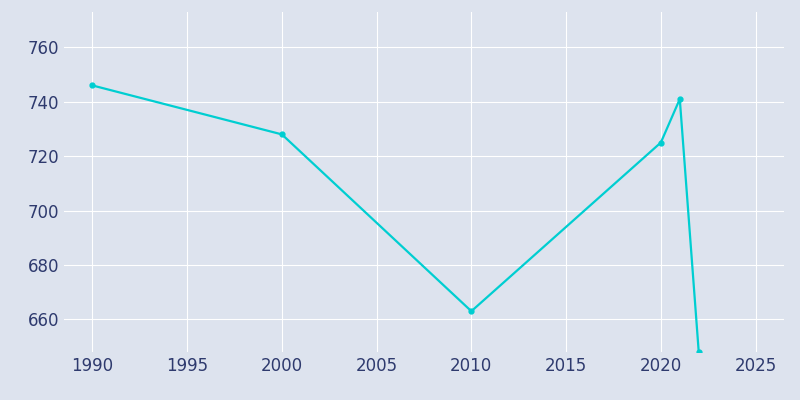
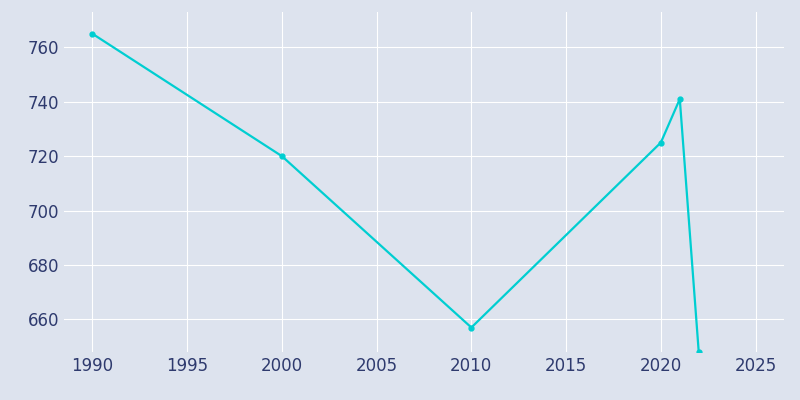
1990: 746 -> 765
2000: 728 -> 720
2010: 663 -> 657
